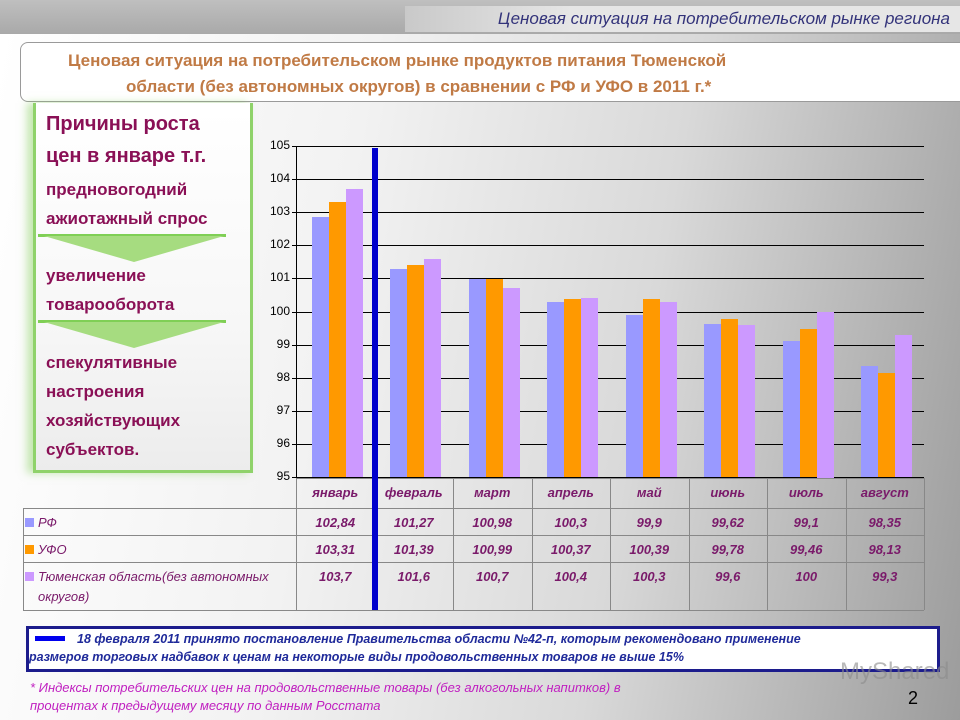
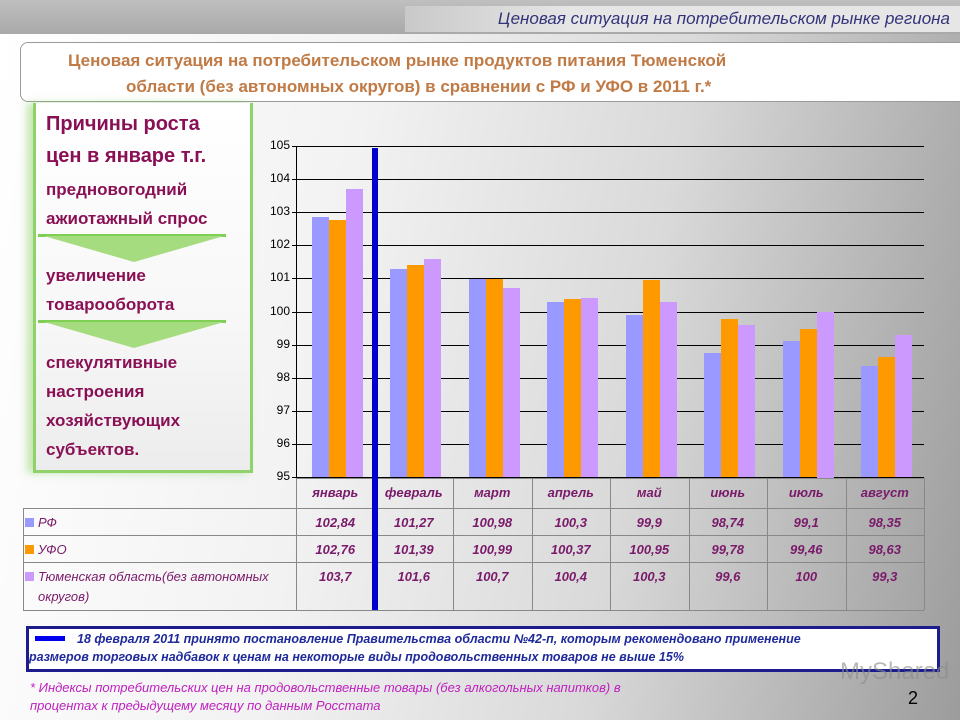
УФО/январь: 103,31 -> 102,76
УФО/май: 100,39 -> 100,95
РФ/июнь: 99,62 -> 98,74
УФО/август: 98,13 -> 98,63
